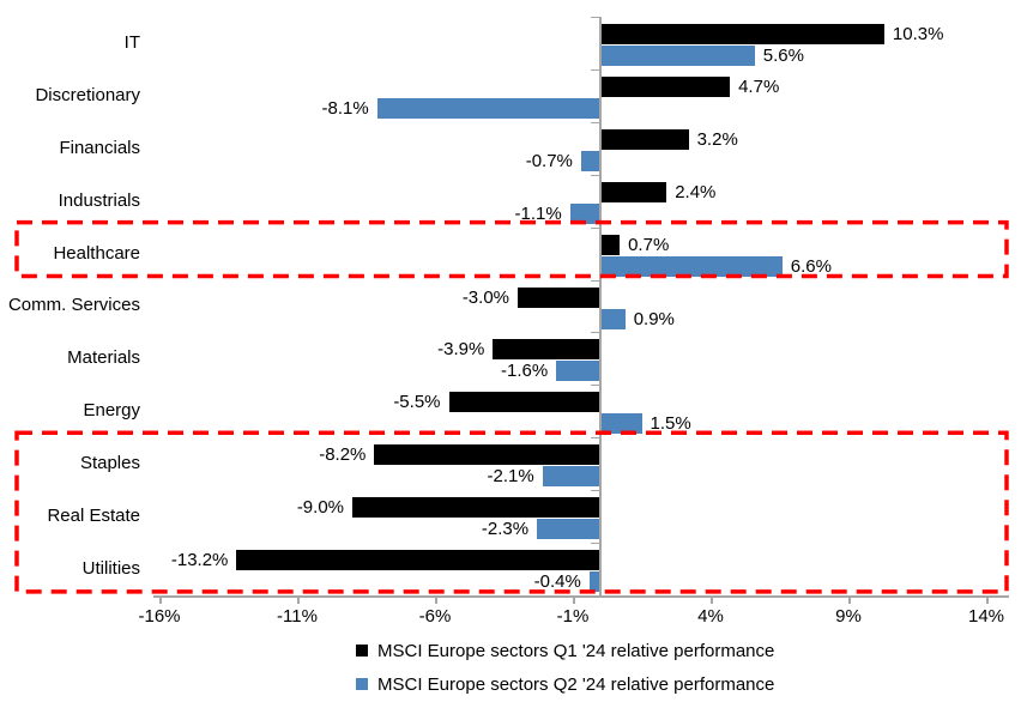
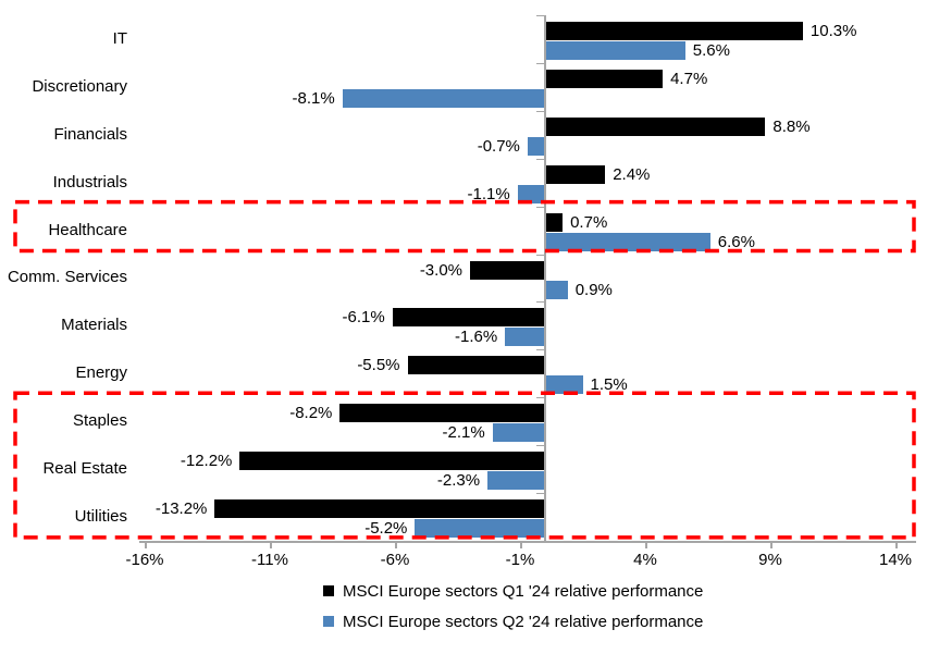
MSCI Europe sectors Q1 '24 relative performance/Financials: 3.2% -> 8.8%
MSCI Europe sectors Q1 '24 relative performance/Materials: -3.9% -> -6.1%
MSCI Europe sectors Q1 '24 relative performance/Real Estate: -9.0% -> -12.2%
MSCI Europe sectors Q2 '24 relative performance/Utilities: -0.4% -> -5.2%
